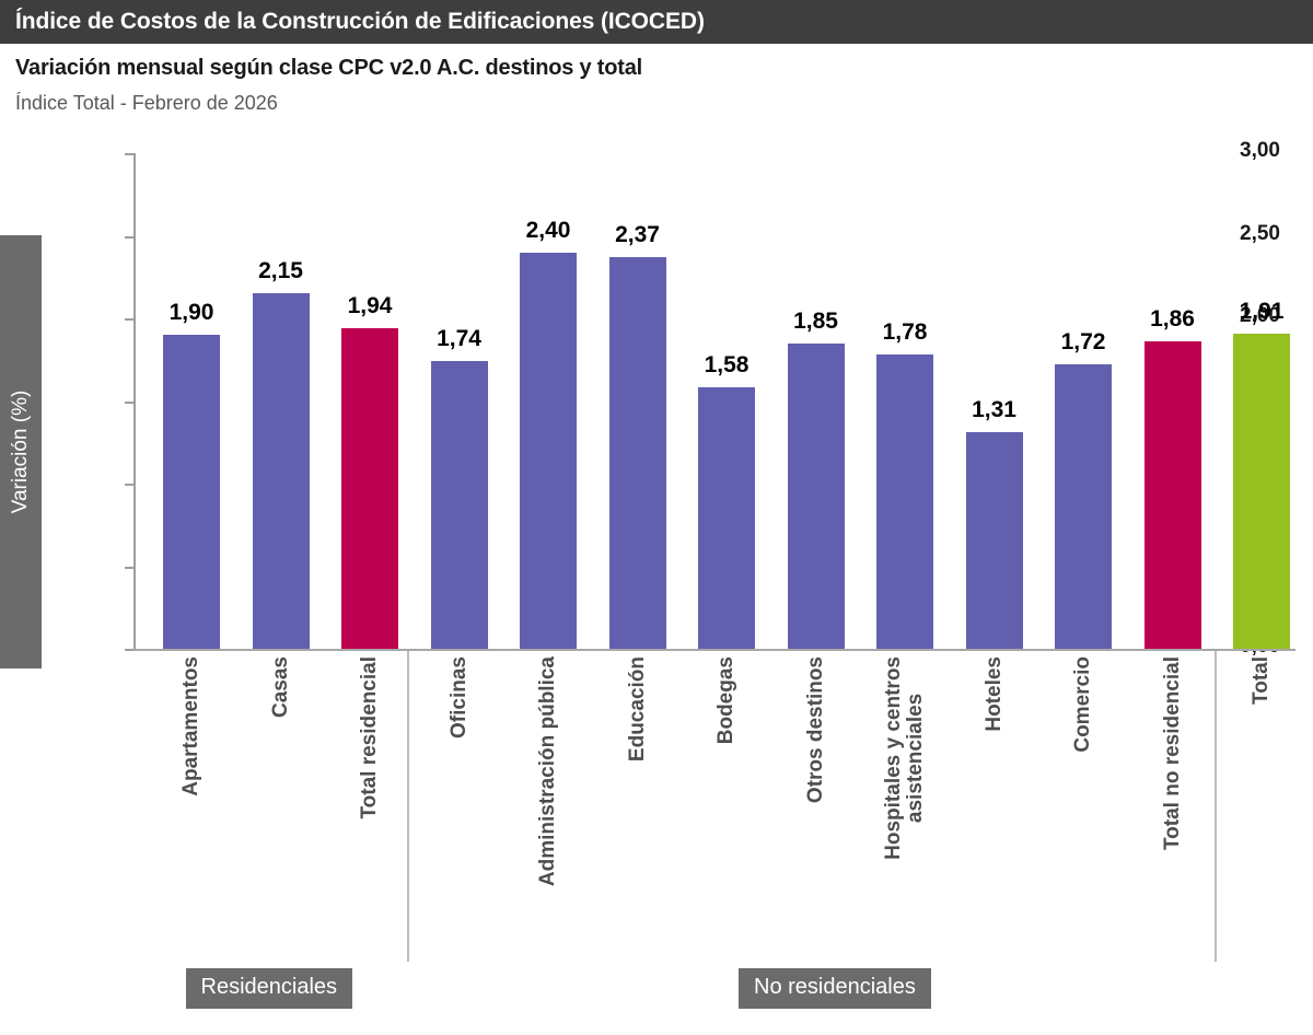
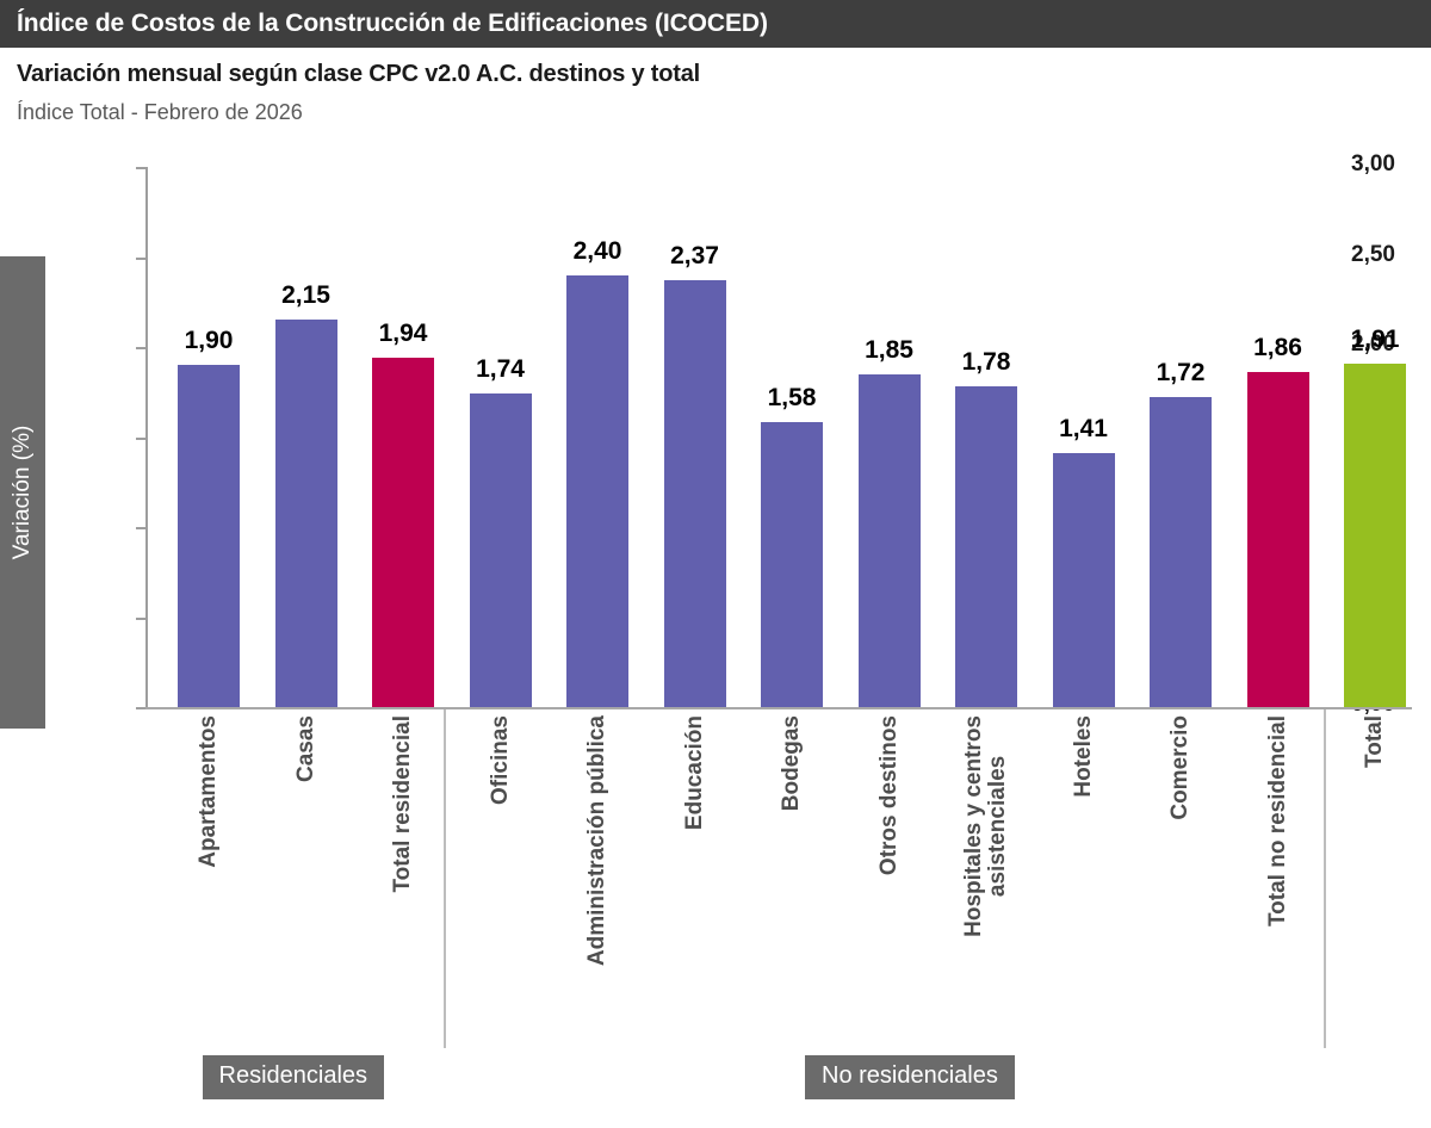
Hoteles: 1,31 -> 1,41
